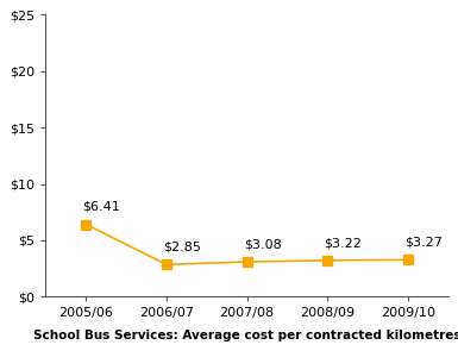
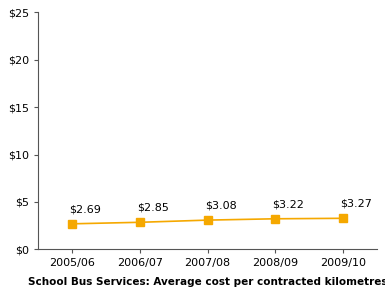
2005/06: $6.41 -> $2.69
